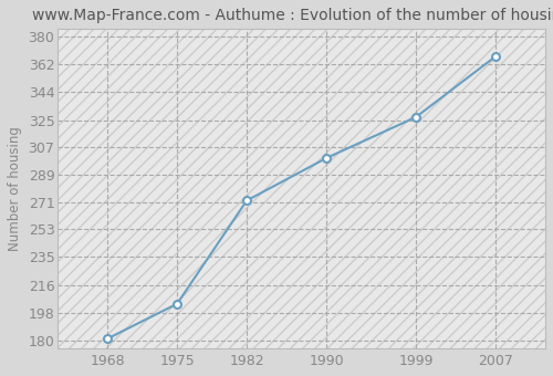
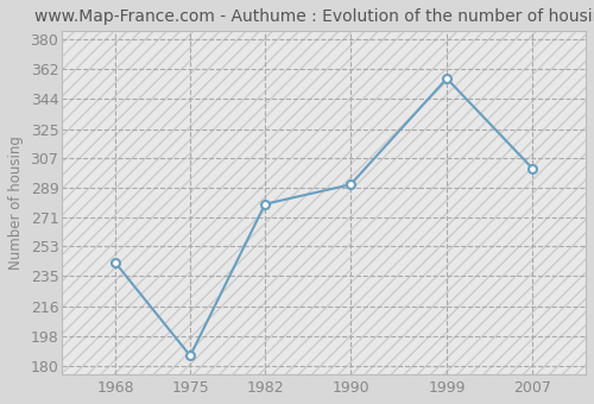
1968: 181 -> 243
1975: 204 -> 186
1982: 272 -> 279
1990: 300 -> 291
1999: 327 -> 356
2007: 367 -> 301
